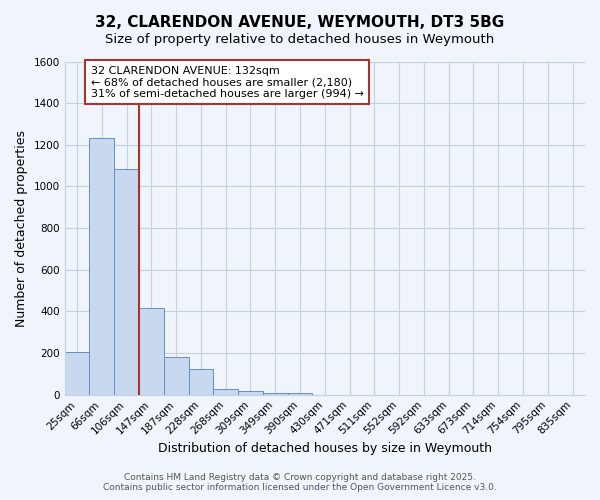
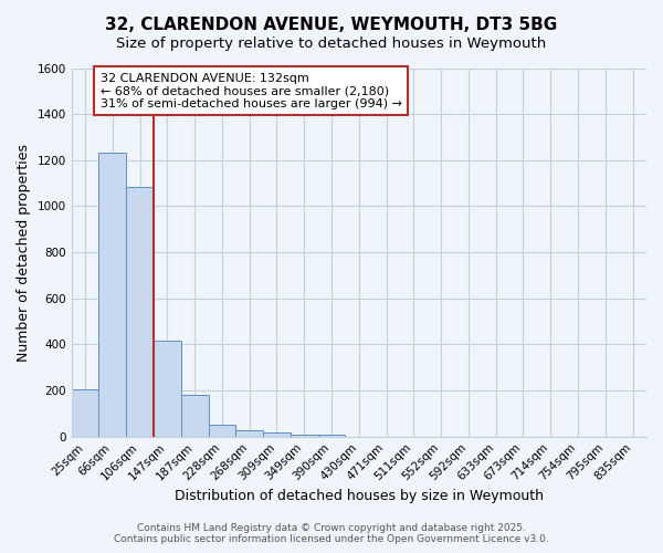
228sqm: 125 -> 50
